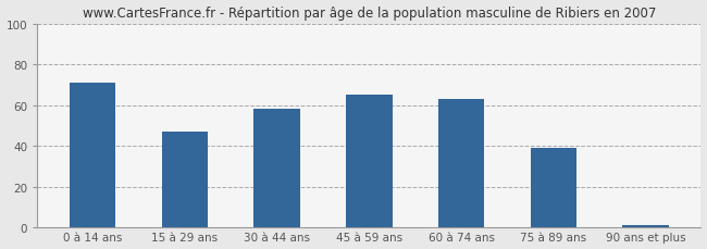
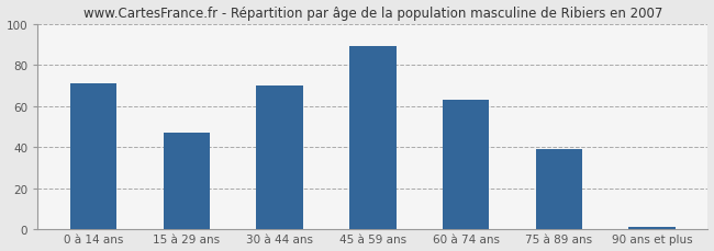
30 à 44 ans: 58 -> 70
45 à 59 ans: 65 -> 89
